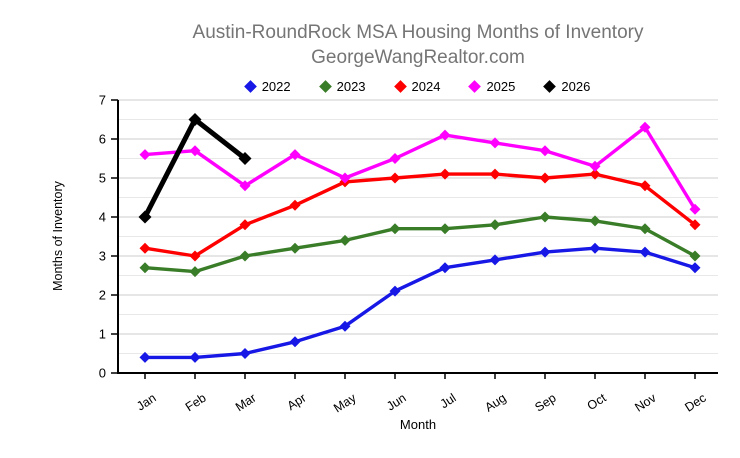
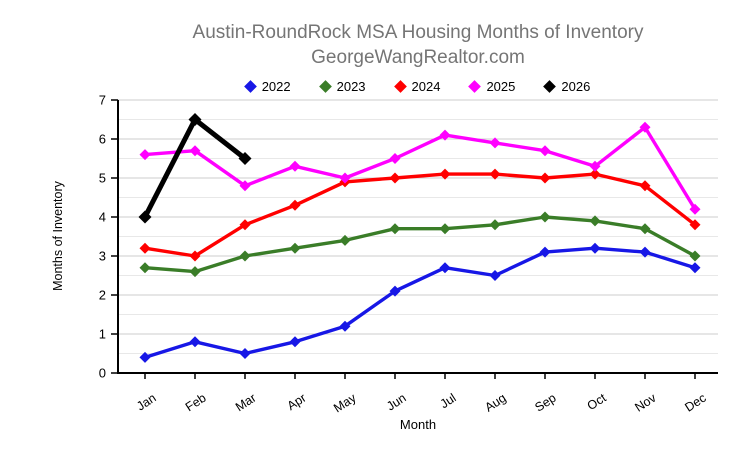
2022/Feb: 0.4 -> 0.8
2025/Apr: 5.6 -> 5.3
2022/Aug: 2.9 -> 2.5
